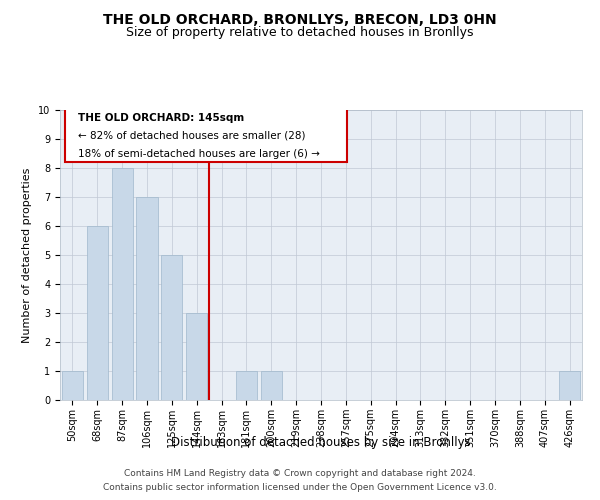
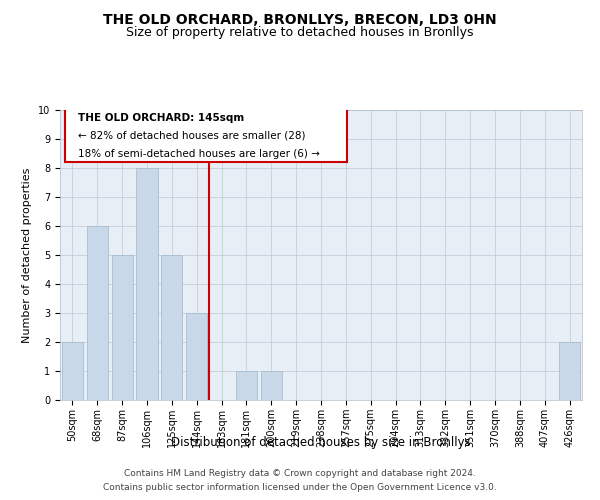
50sqm: 1 -> 2
87sqm: 8 -> 5
106sqm: 7 -> 8
426sqm: 1 -> 2
